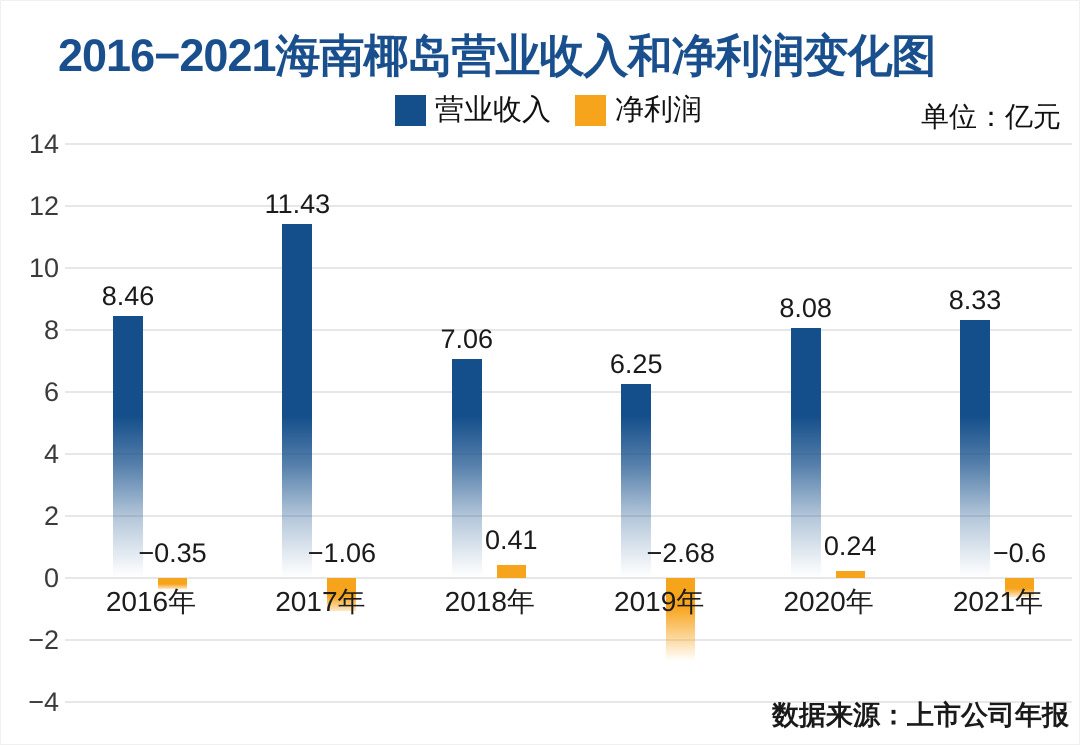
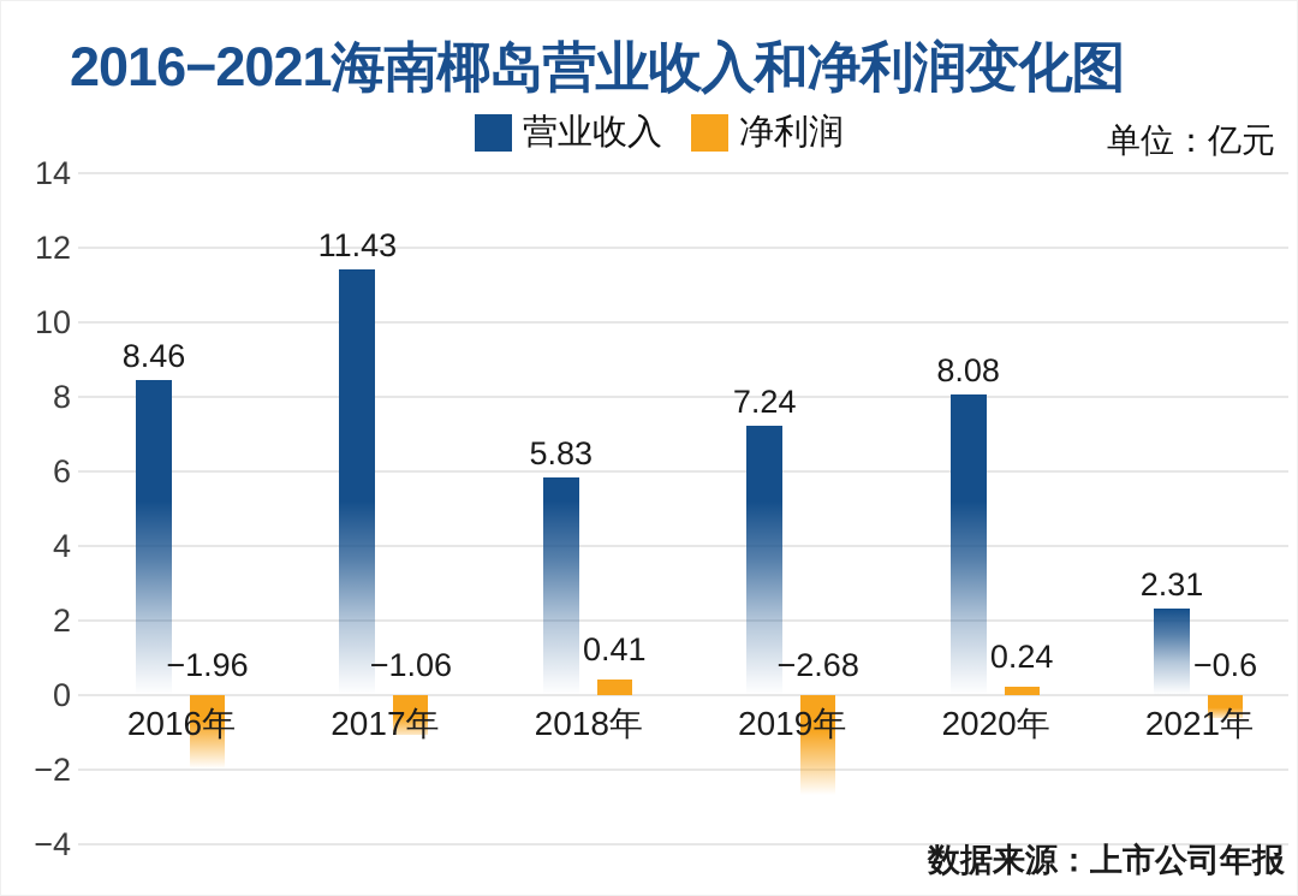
净利润/2016年: −0.35 -> −1.96
营业收入/2018年: 7.06 -> 5.83
营业收入/2019年: 6.25 -> 7.24
营业收入/2021年: 8.33 -> 2.31
